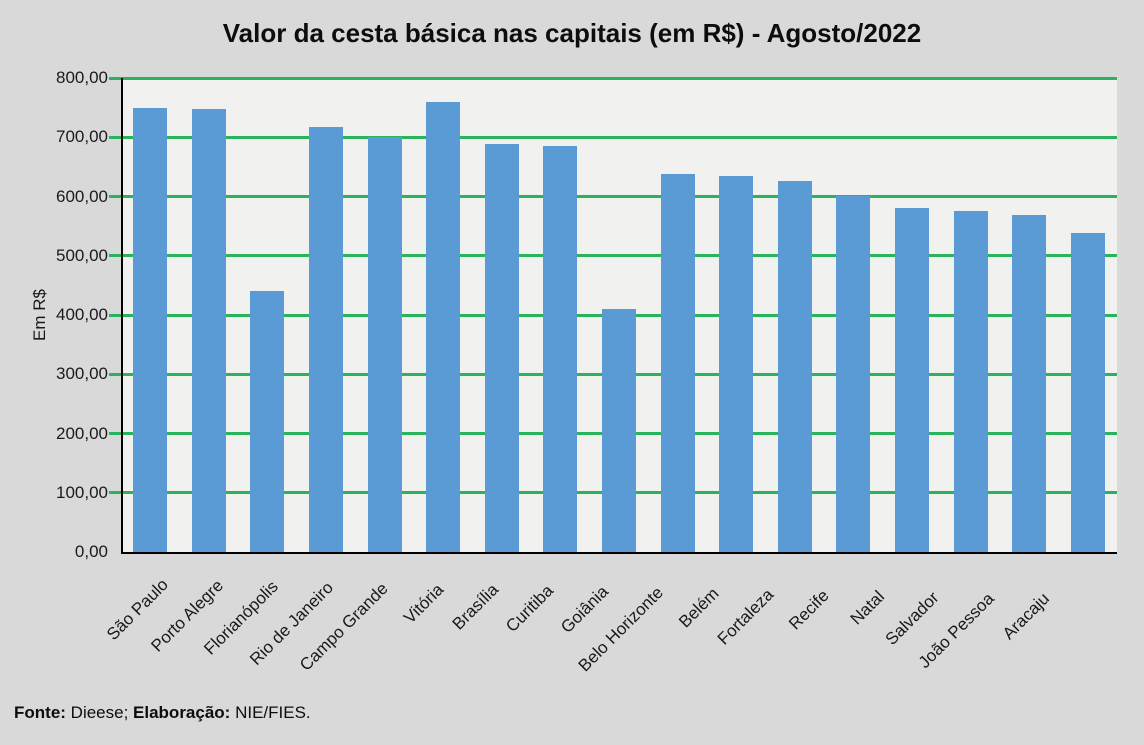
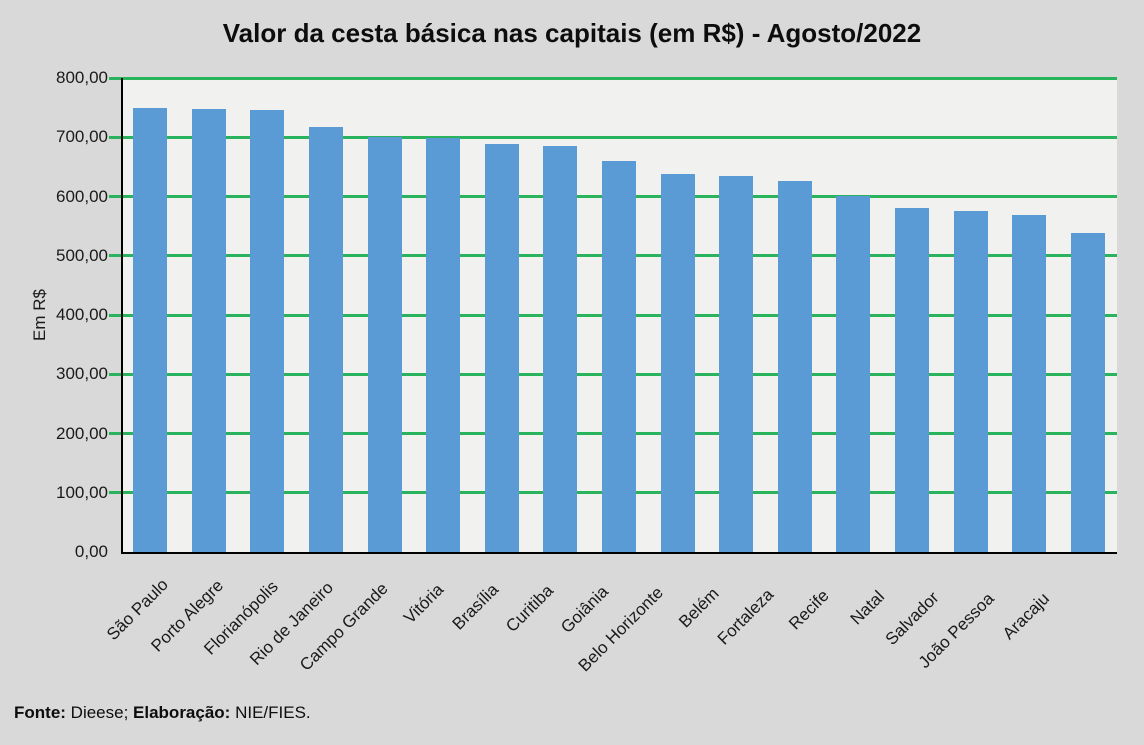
Florianópolis: 440 -> 750
Vitória: 760 -> 700
Goiânia: 410 -> 660
